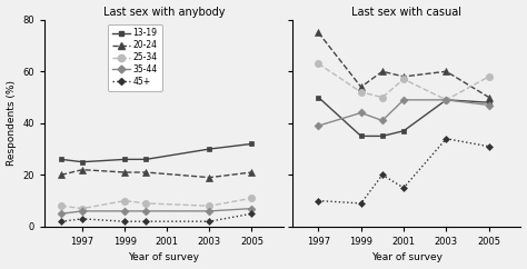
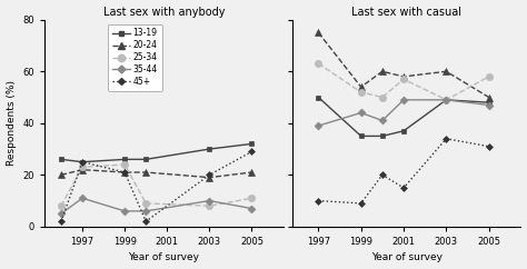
Last sex with anybody/25-34/1997: 7 -> 23
Last sex with anybody/35-44/1997: 6 -> 11
Last sex with anybody/45+/1997: 3 -> 25
Last sex with anybody/25-34/1999: 10 -> 24
Last sex with anybody/45+/1999: 2 -> 21
Last sex with anybody/35-44/2003: 6 -> 10
Last sex with anybody/45+/2003: 2 -> 20
Last sex with anybody/45+/2005: 5 -> 29
